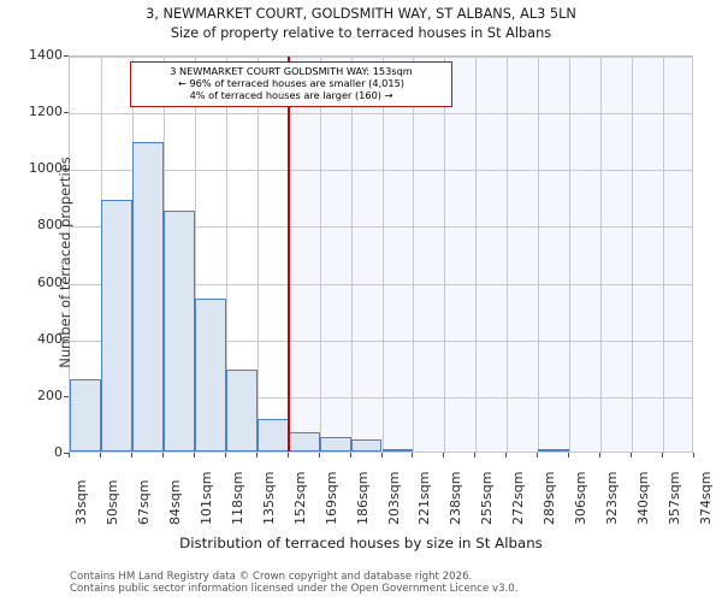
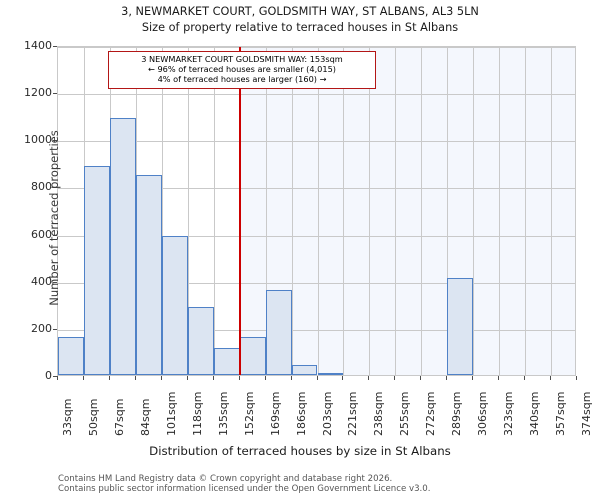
33sqm: 260 -> 160
101sqm: 540 -> 590
152sqm: 70 -> 160
169sqm: 50 -> 360
289sqm: 10 -> 410
